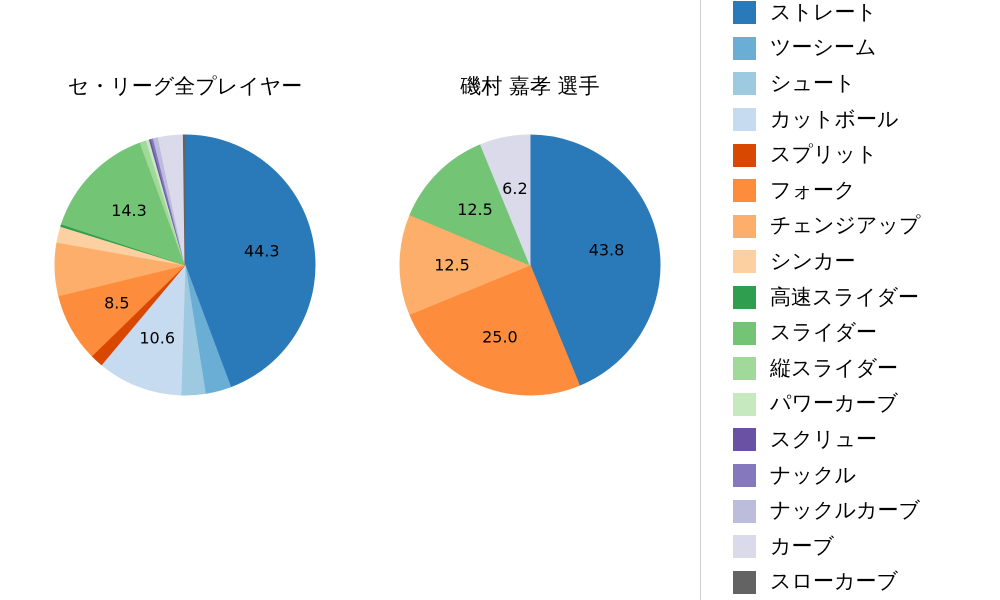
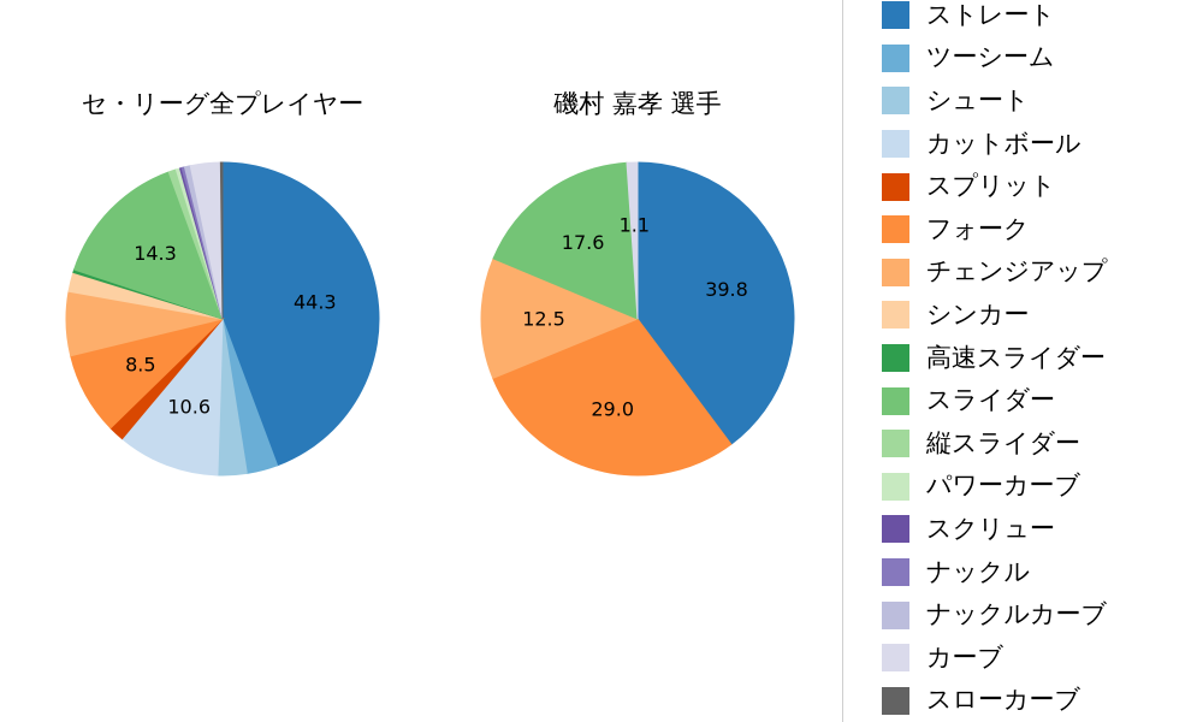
磯村 嘉孝 選手/ストレート: 43.8 -> 39.8
磯村 嘉孝 選手/フォーク: 25.0 -> 29.0
磯村 嘉孝 選手/スライダー: 12.5 -> 17.6
磯村 嘉孝 選手/カーブ: 6.2 -> 1.1
